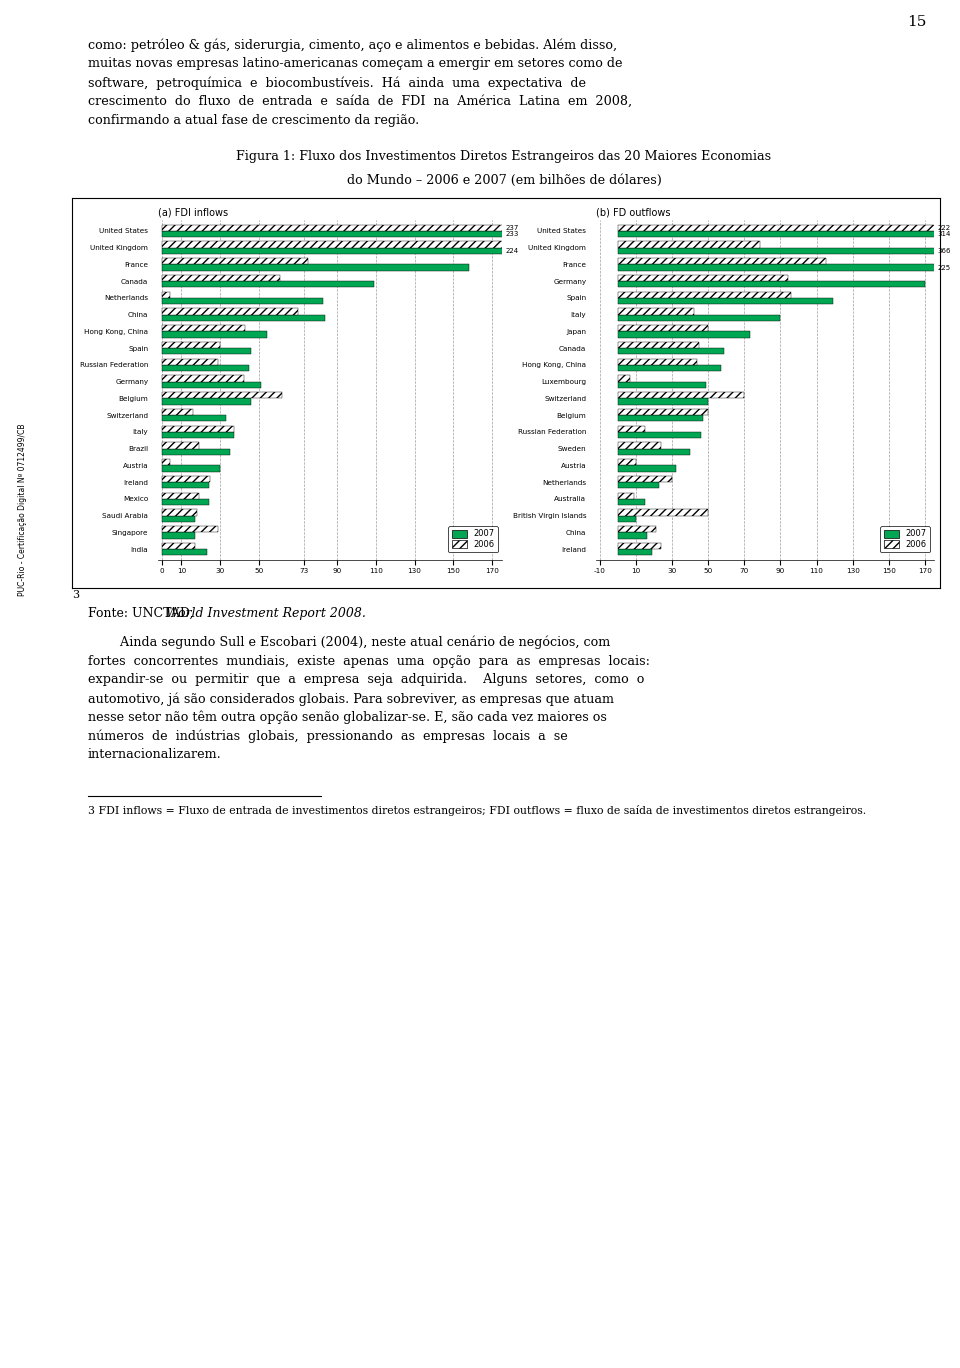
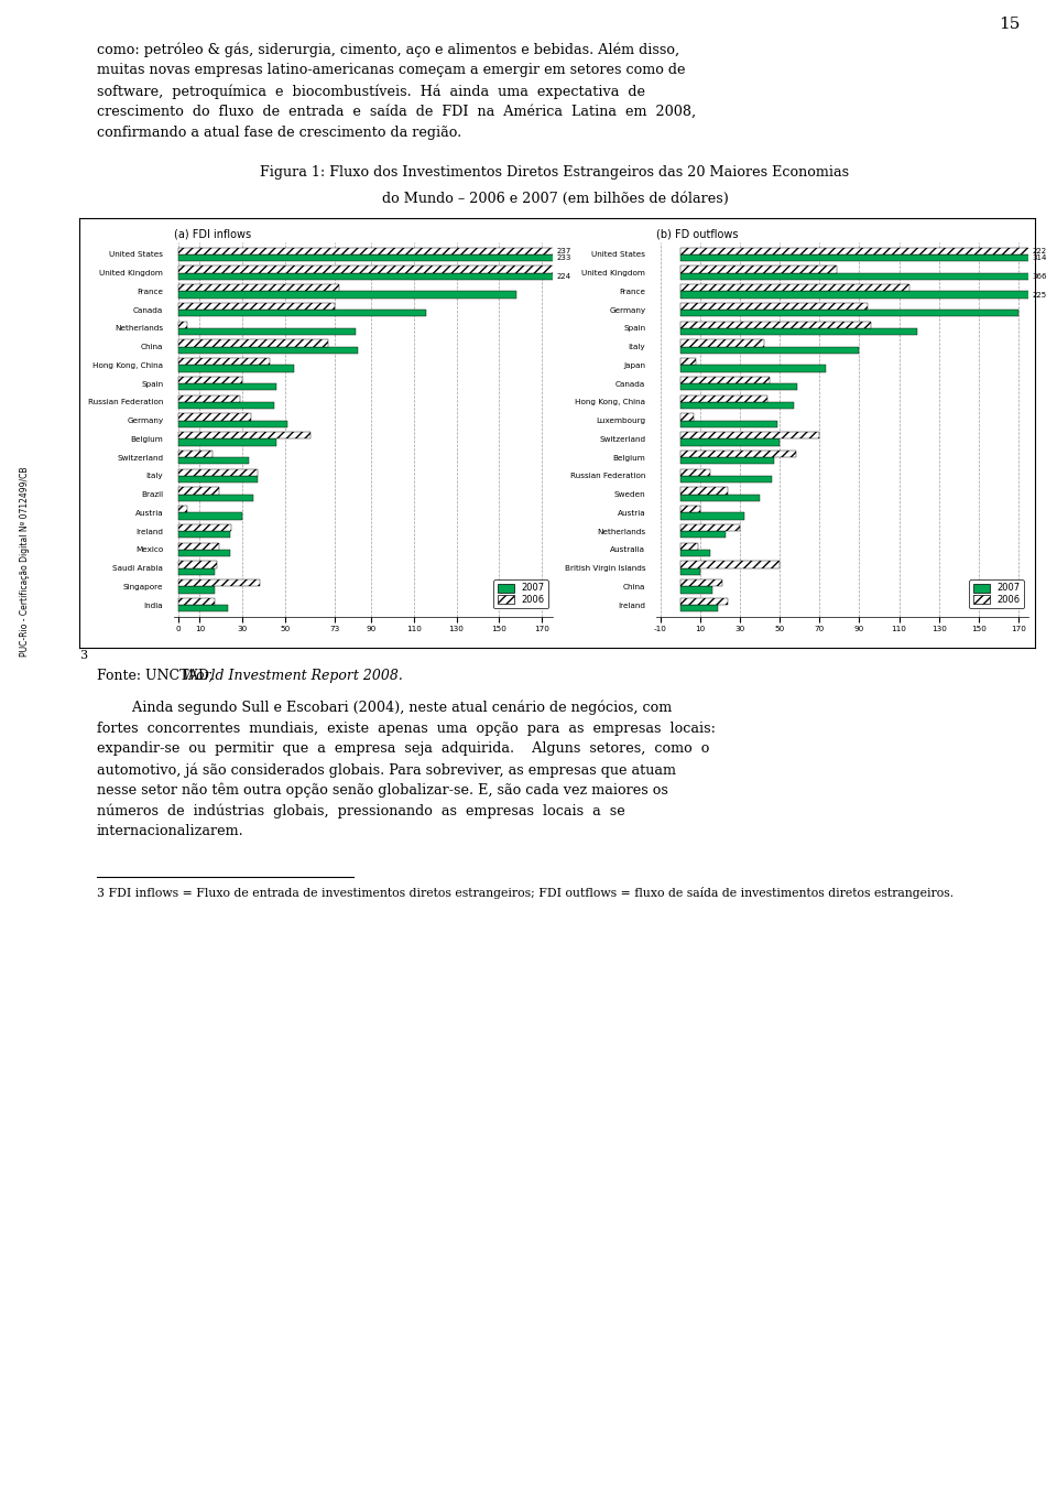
(a) FDI inflows/2006/Canada: 61 -> 73
(a) FDI inflows/2007/Canada: 109 -> 116
(a) FDI inflows/2006/Germany: 42 -> 34
(a) FDI inflows/2006/Singapore: 29 -> 38
(b) FD outflows/2006/Japan: 50 -> 8
(b) FD outflows/2006/Belgium: 50 -> 58
